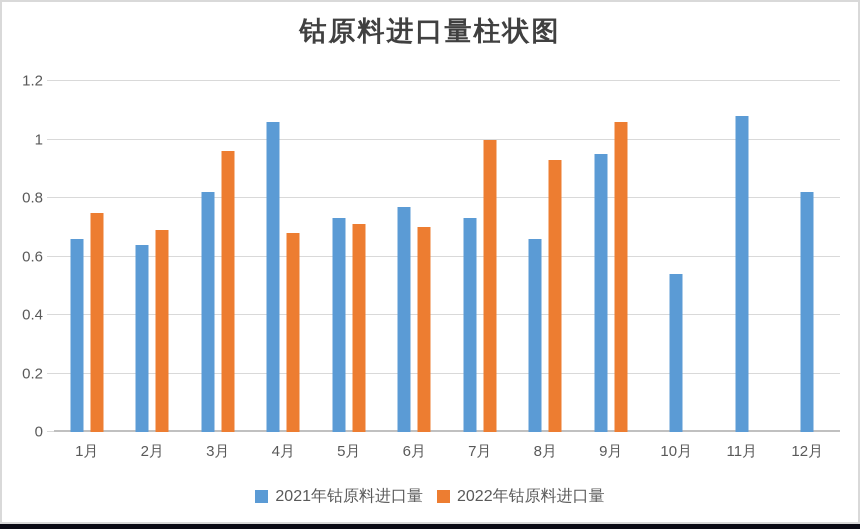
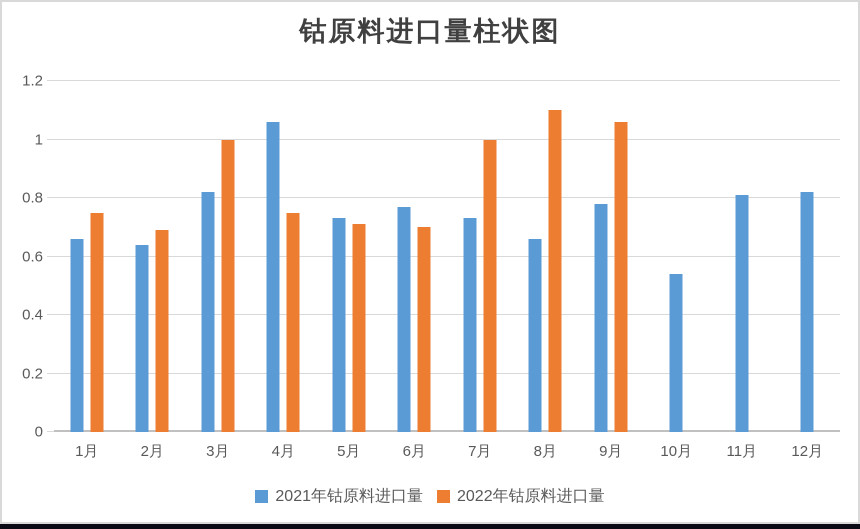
2022年钴原料进口量/3月: 0.96 -> 1.00
2022年钴原料进口量/4月: 0.68 -> 0.75
2022年钴原料进口量/8月: 0.93 -> 1.10
2021年钴原料进口量/9月: 0.95 -> 0.78
2021年钴原料进口量/11月: 1.08 -> 0.81
